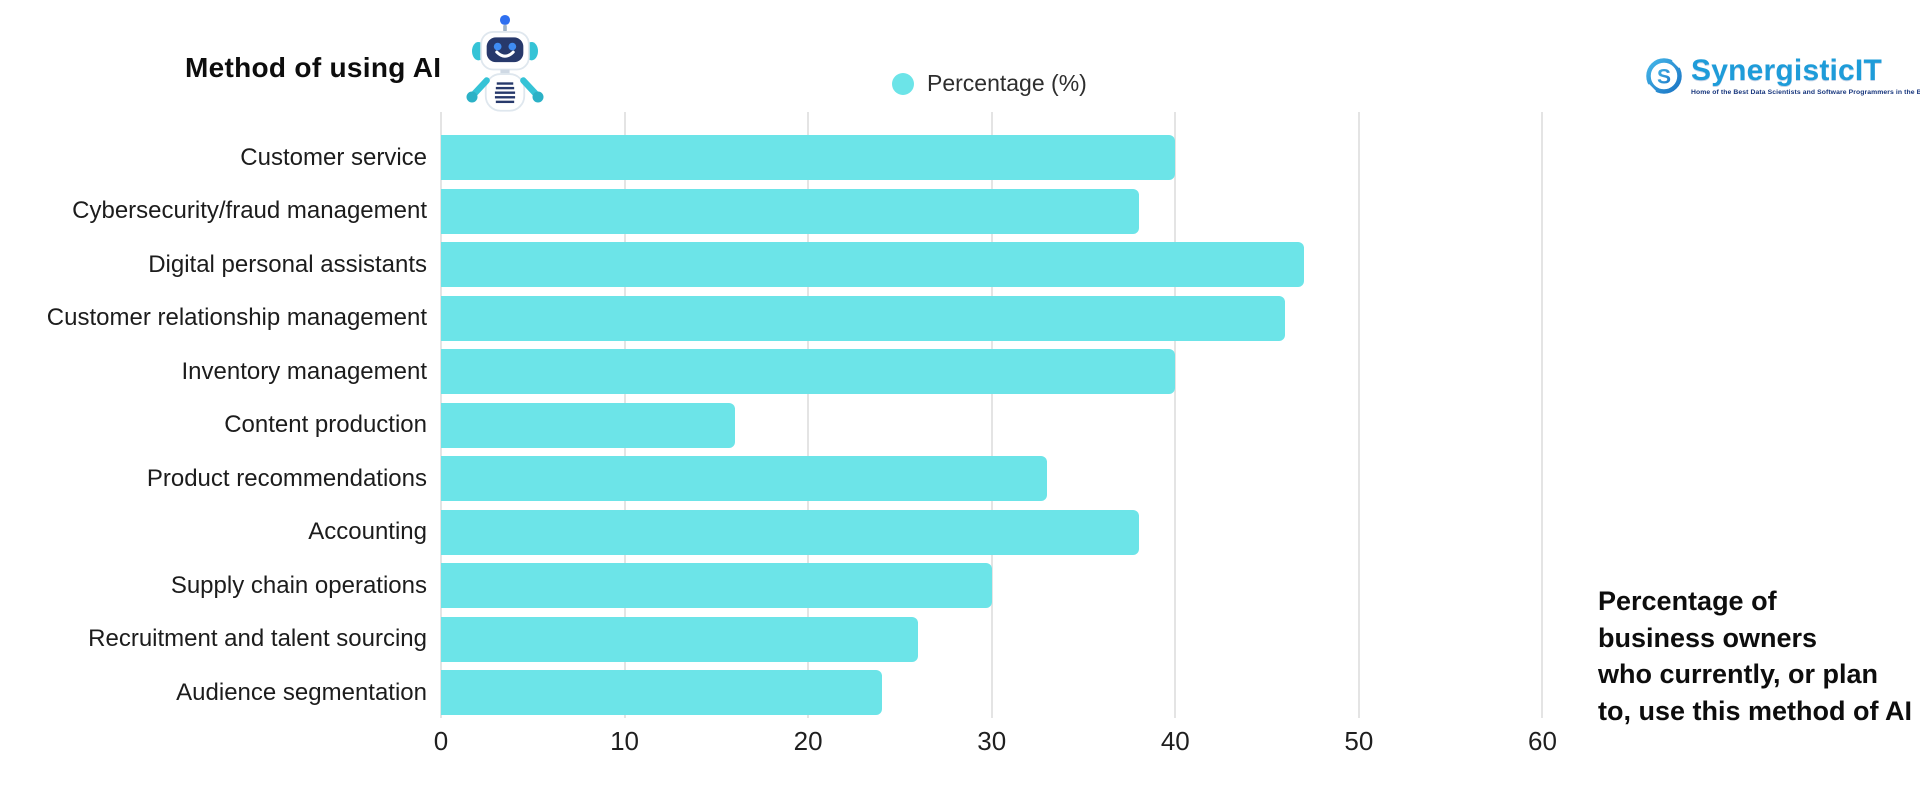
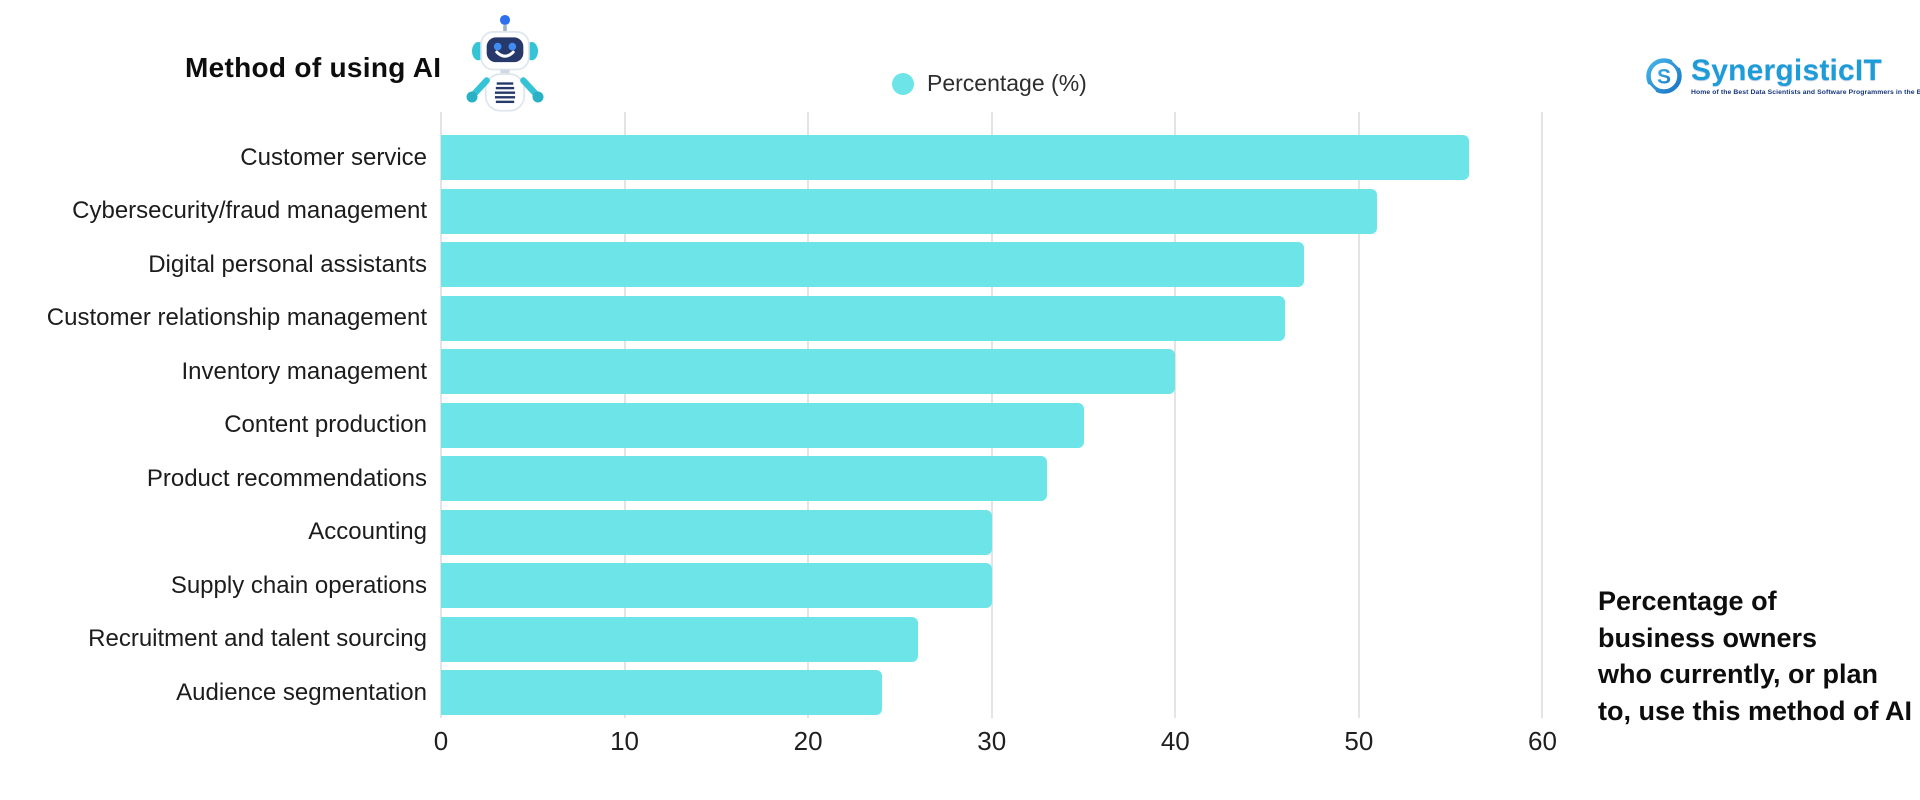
Customer service: 40 -> 56
Cybersecurity/fraud management: 38 -> 51
Content production: 16 -> 35
Accounting: 38 -> 30
